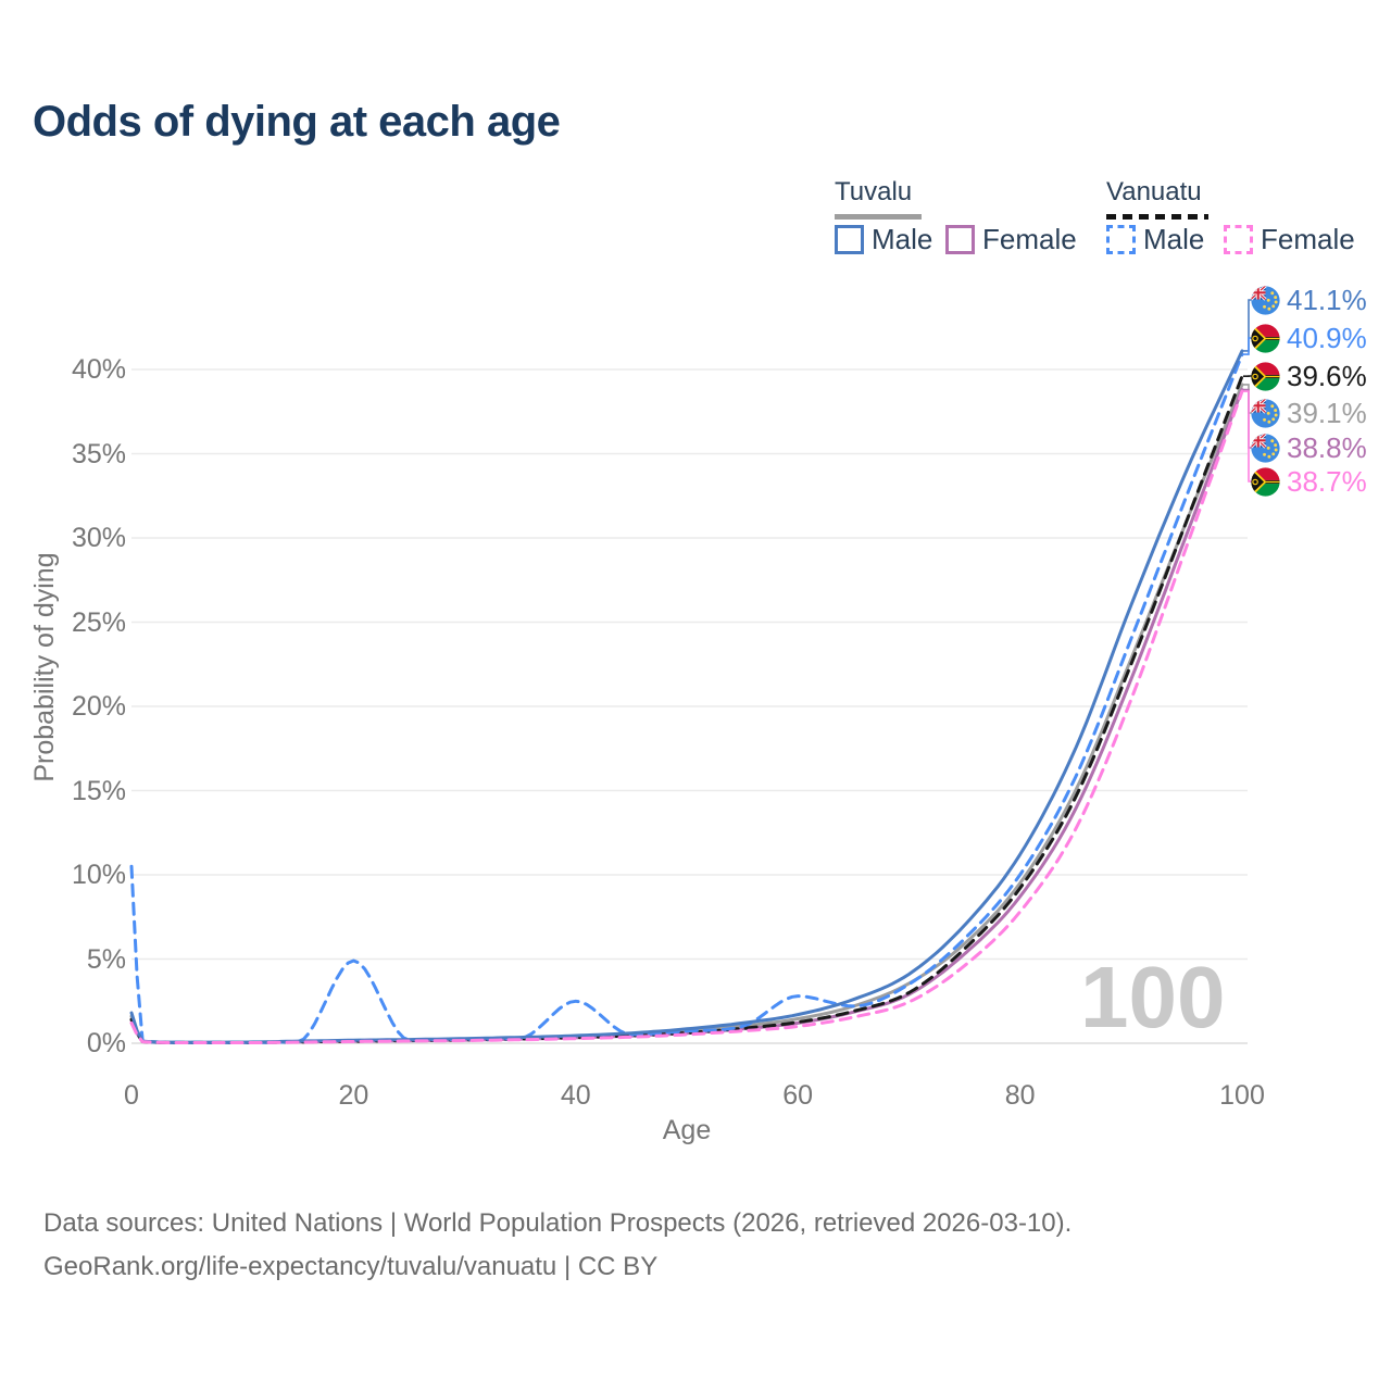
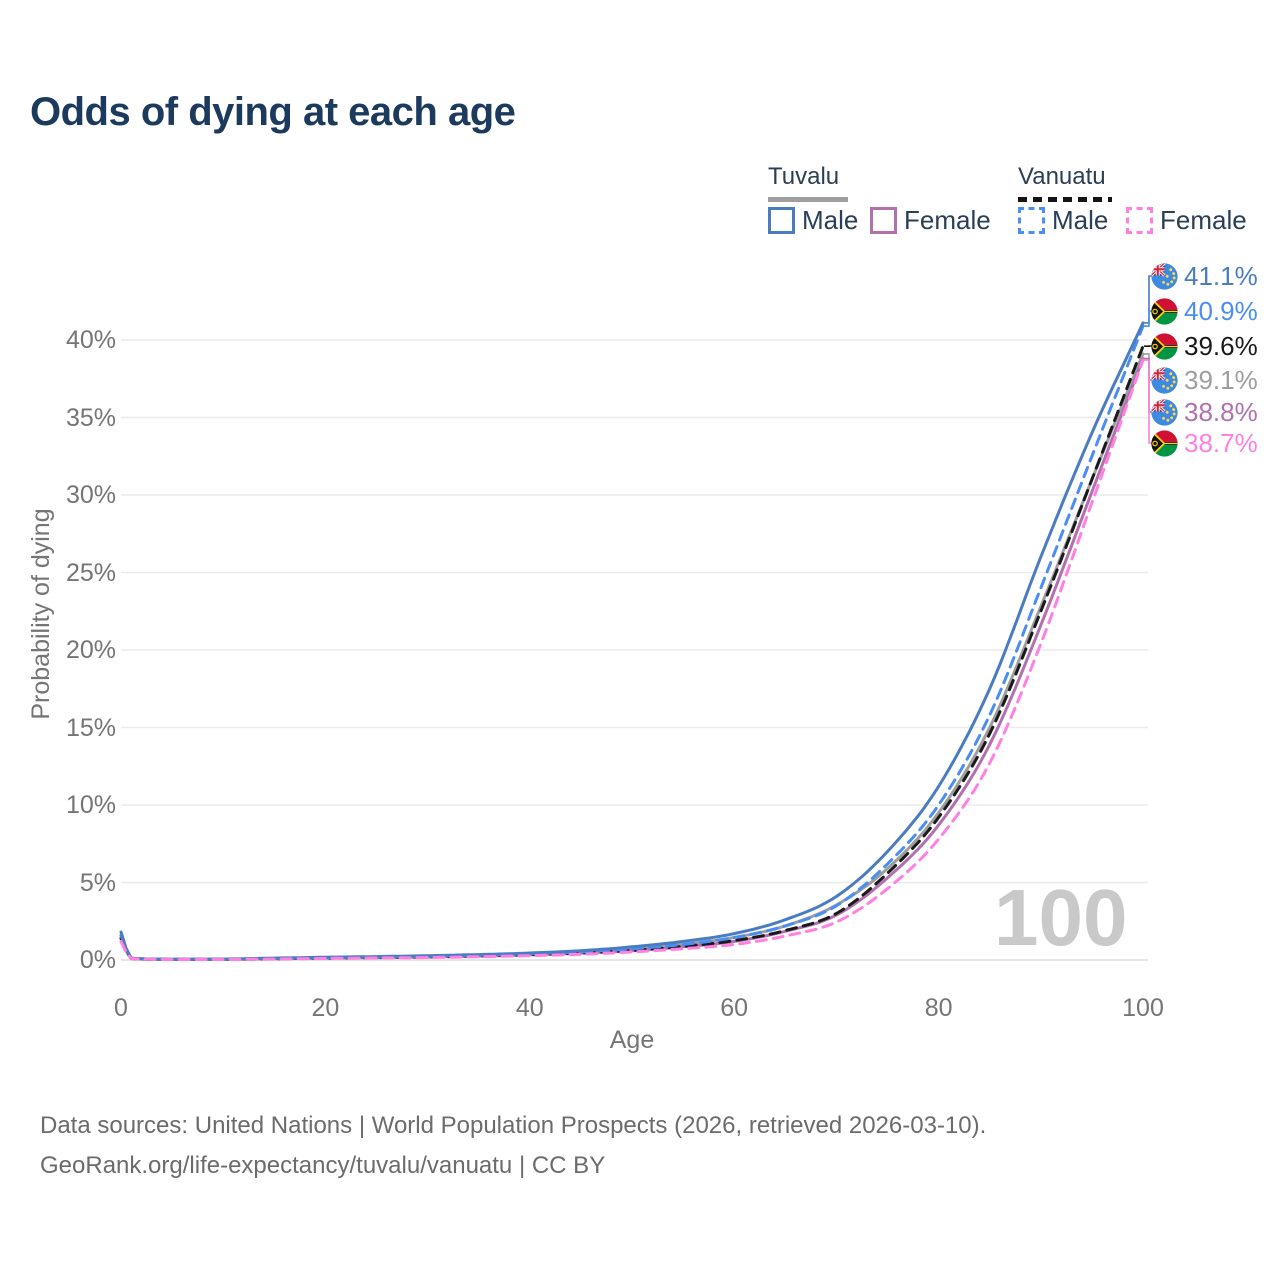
Vanuatu Male/0: 10.5% -> 1.6%
Vanuatu Male/20: 4.9% -> 0.1%
Vanuatu Male/40: 2.5% -> 0.4%
Vanuatu Male/60: 2.8% -> 1.4%
